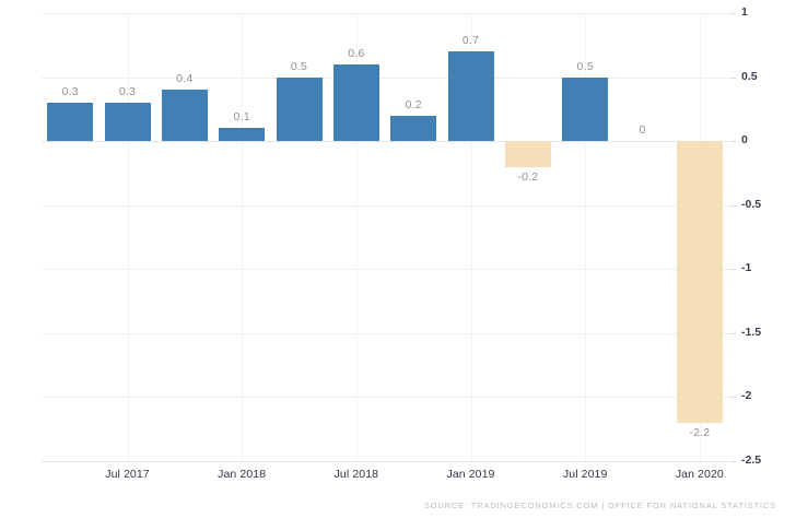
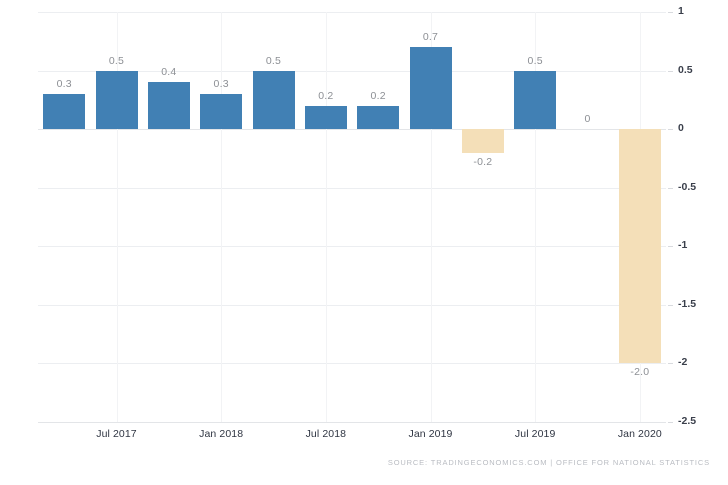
Jul 2017: 0.3 -> 0.5
Jan 2018: 0.1 -> 0.3
Jul 2018: 0.6 -> 0.2
Jan 2020: -2.2 -> -2.0
